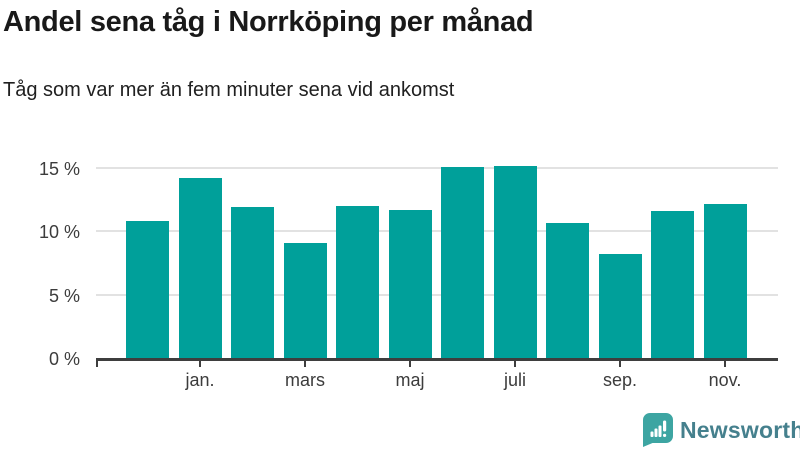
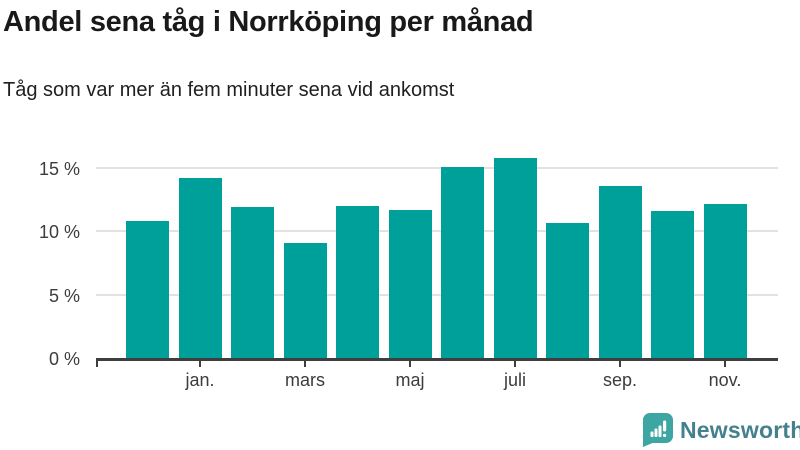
juli: 15.2% -> 15.8%
sep.: 8.2% -> 13.6%
